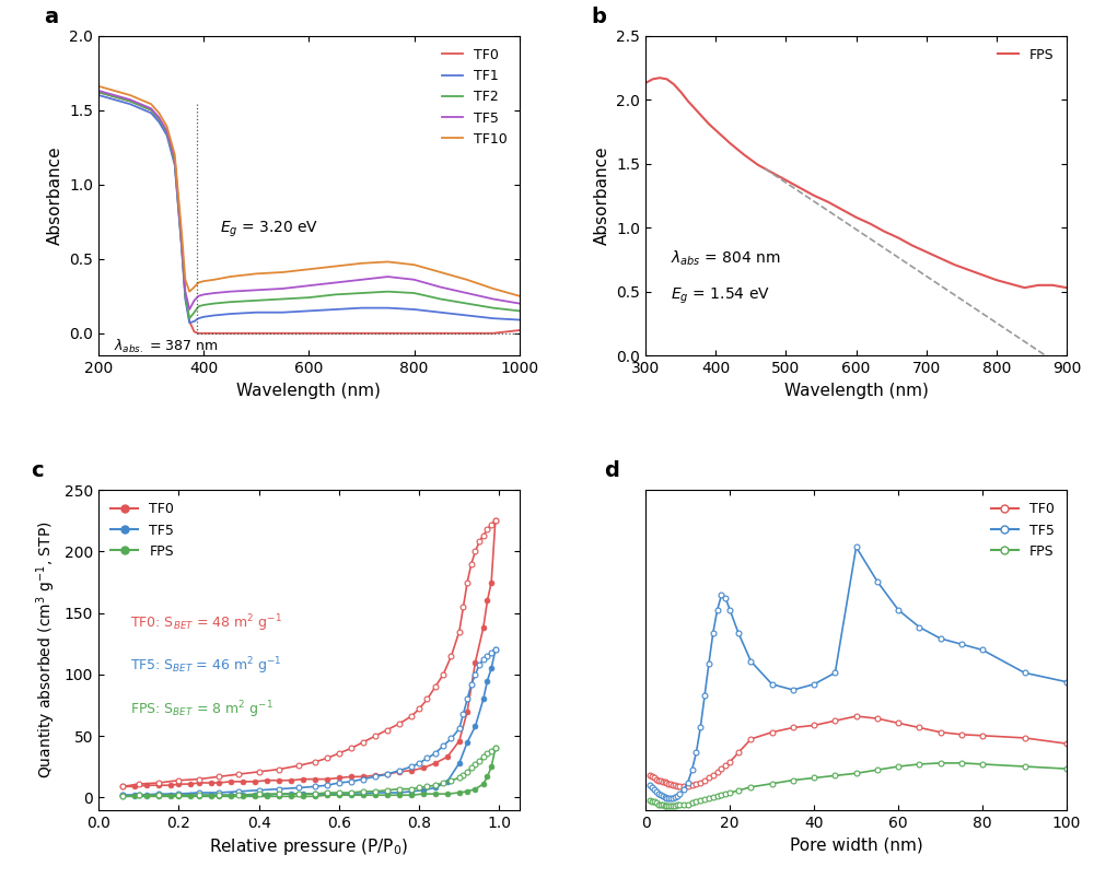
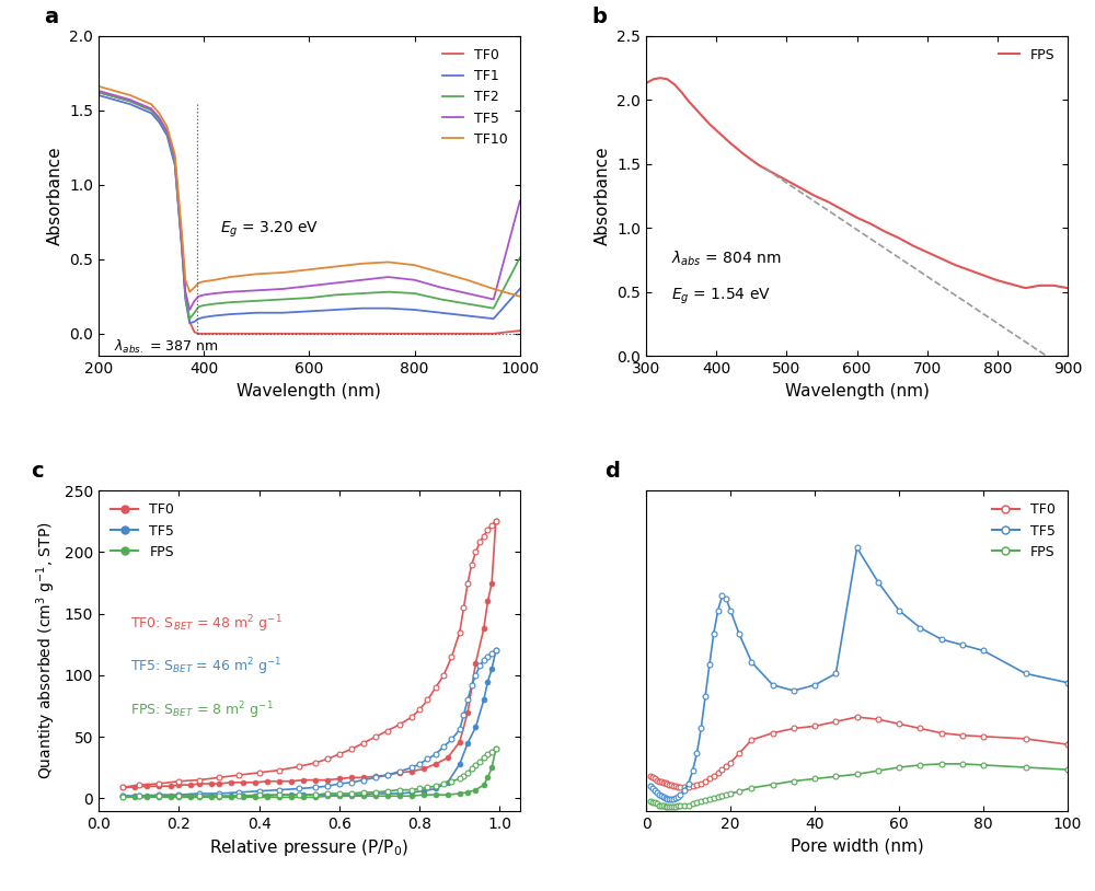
TF1/1000: 0.09 -> 0.30
TF2/1000: 0.15 -> 0.51
TF5/1000: 0.20 -> 0.89
